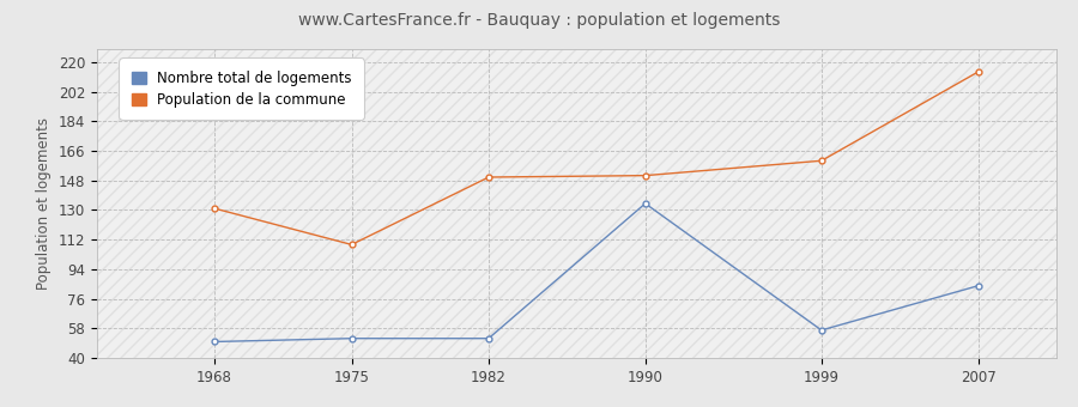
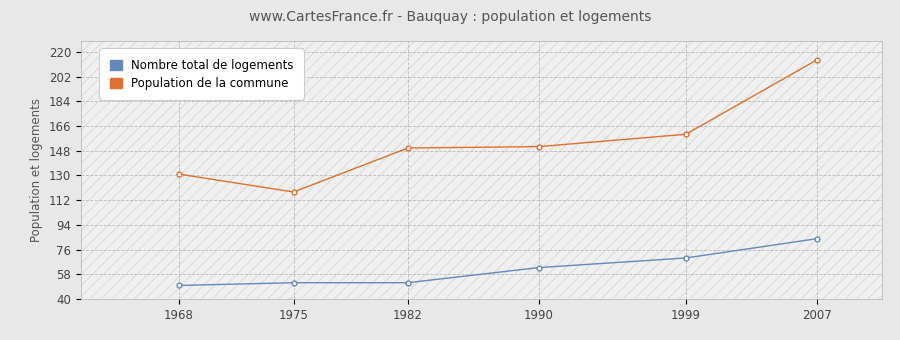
Population de la commune/1975: 109 -> 118
Nombre total de logements/1990: 134 -> 63
Nombre total de logements/1999: 57 -> 70
